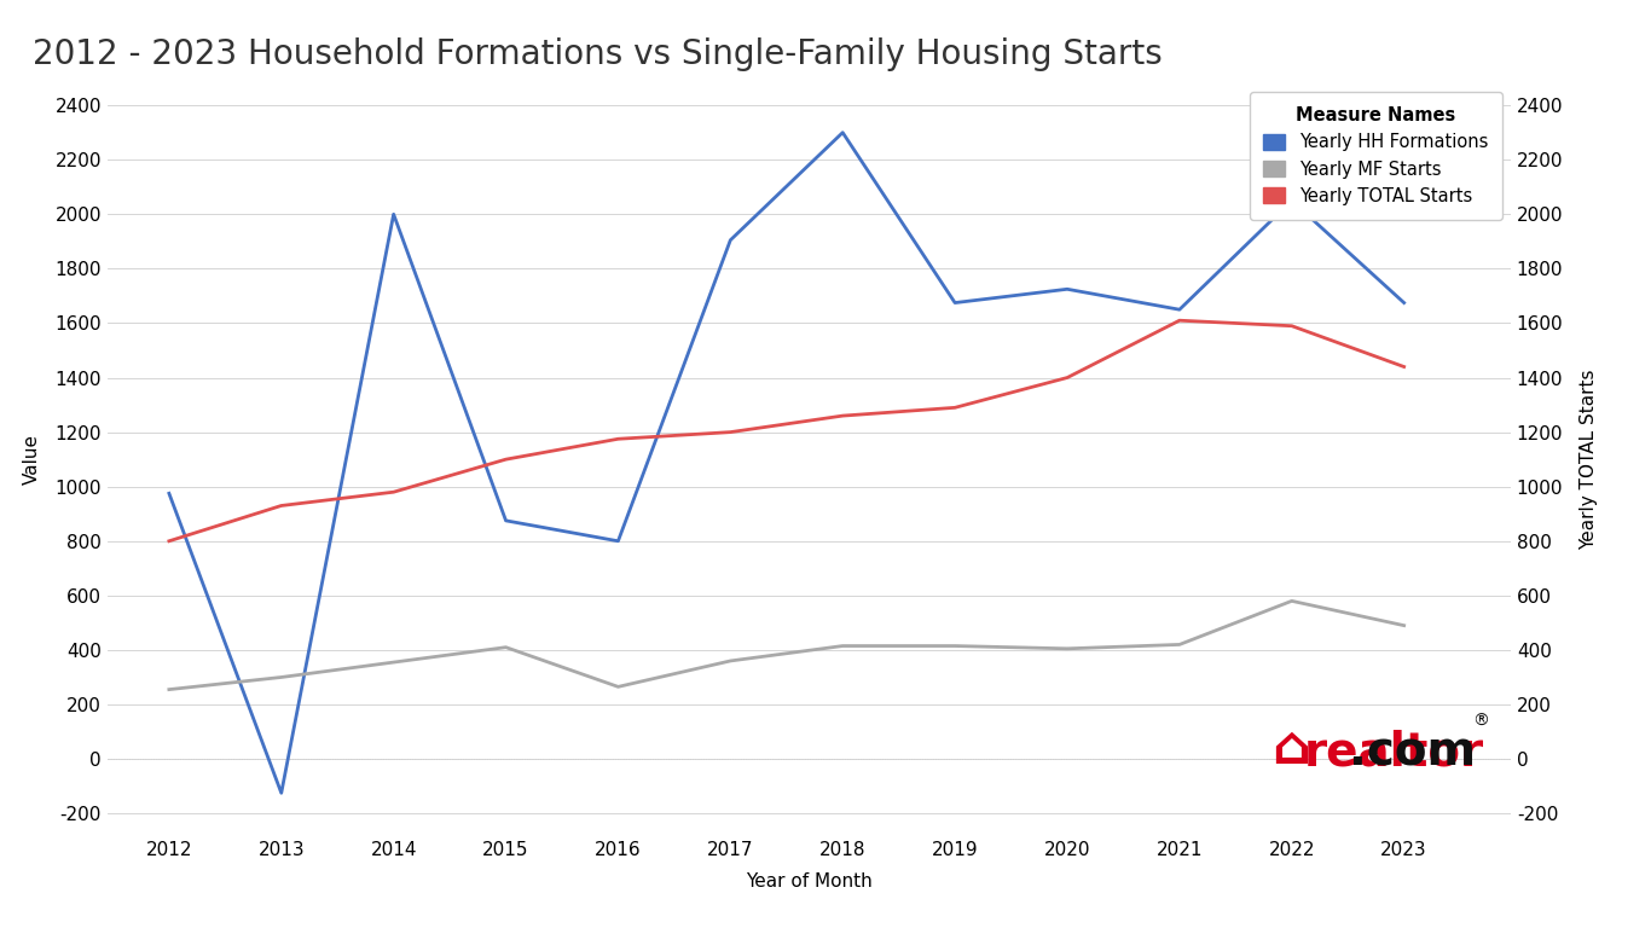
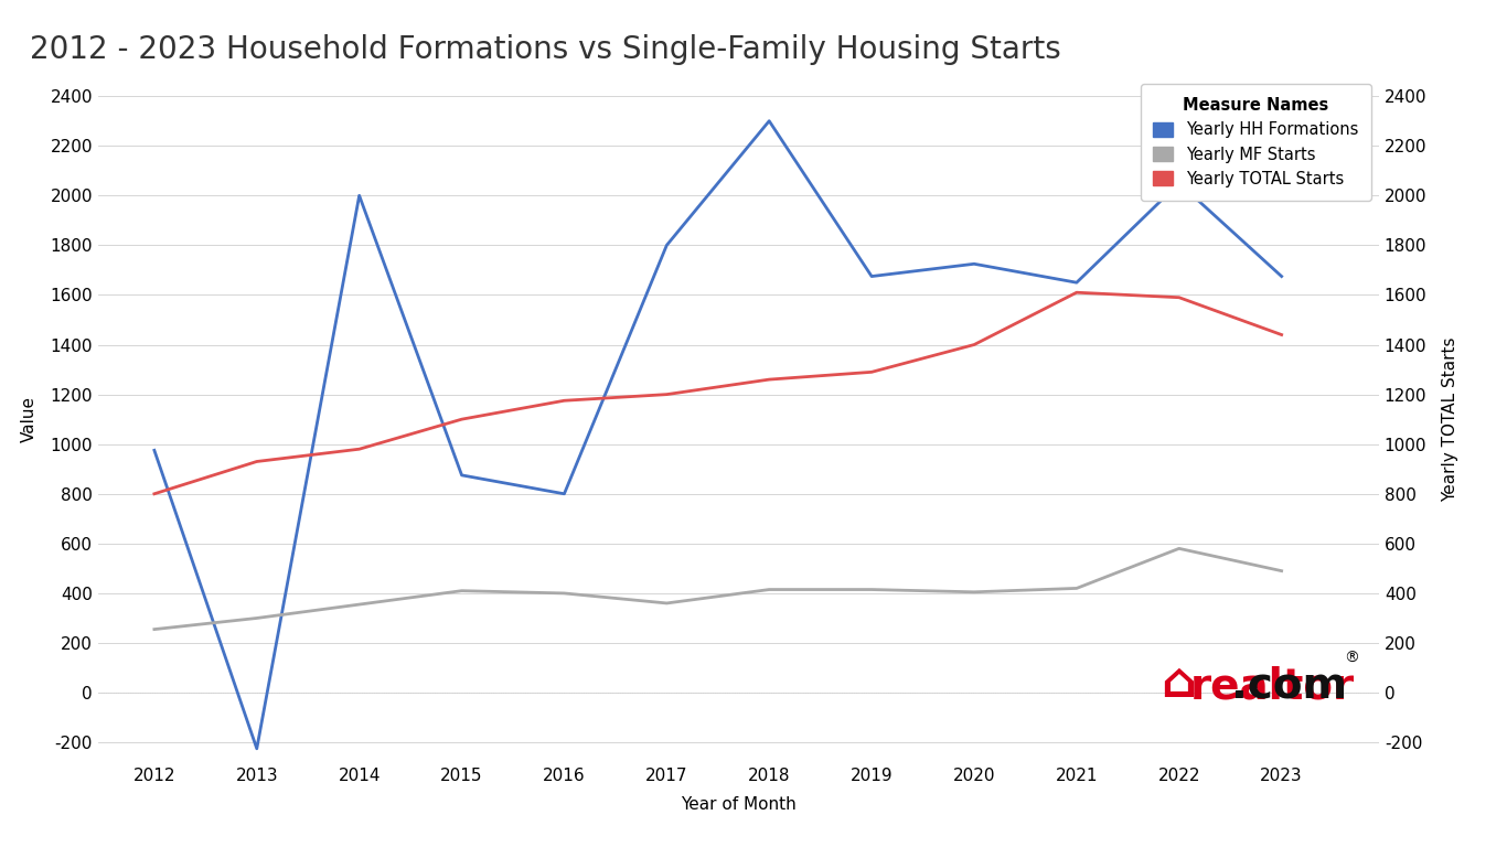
Yearly HH Formations/2013: -125 -> -225
Yearly MF Starts/2016: 265 -> 400
Yearly HH Formations/2017: 1905 -> 1800
